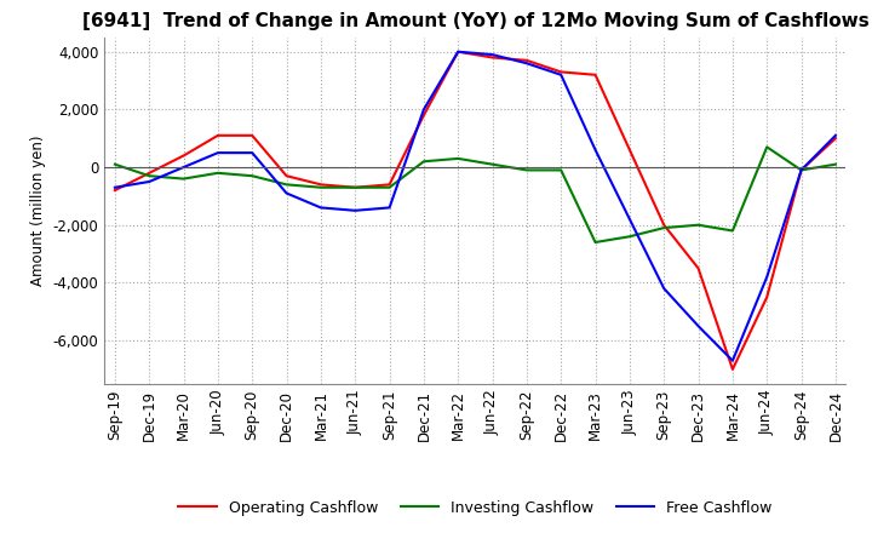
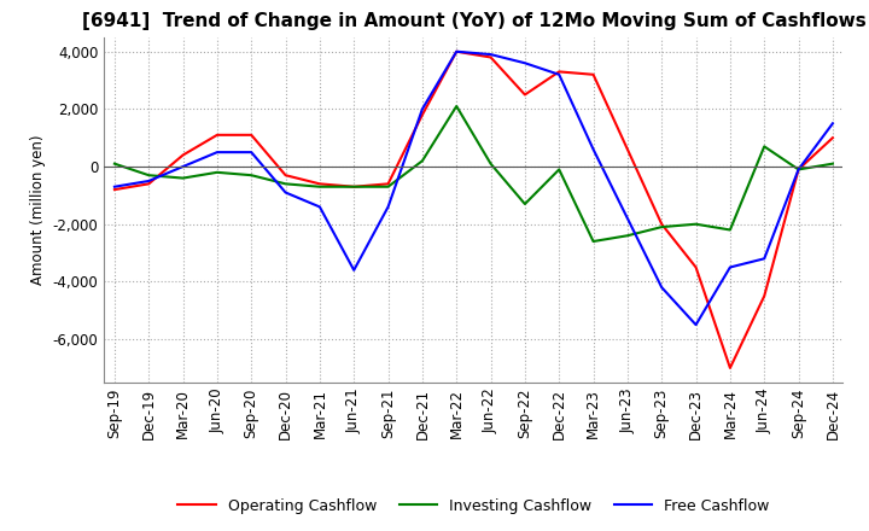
Operating Cashflow/Dec-19: -200 -> -600
Free Cashflow/Jun-21: -1,500 -> -3,600
Investing Cashflow/Mar-22: 300 -> 2,100
Operating Cashflow/Sep-22: 3,700 -> 2,500
Investing Cashflow/Sep-22: -100 -> -1,300
Free Cashflow/Mar-24: -6,700 -> -3,500
Free Cashflow/Jun-24: -3,800 -> -3,200
Free Cashflow/Dec-24: 1,100 -> 1,500
